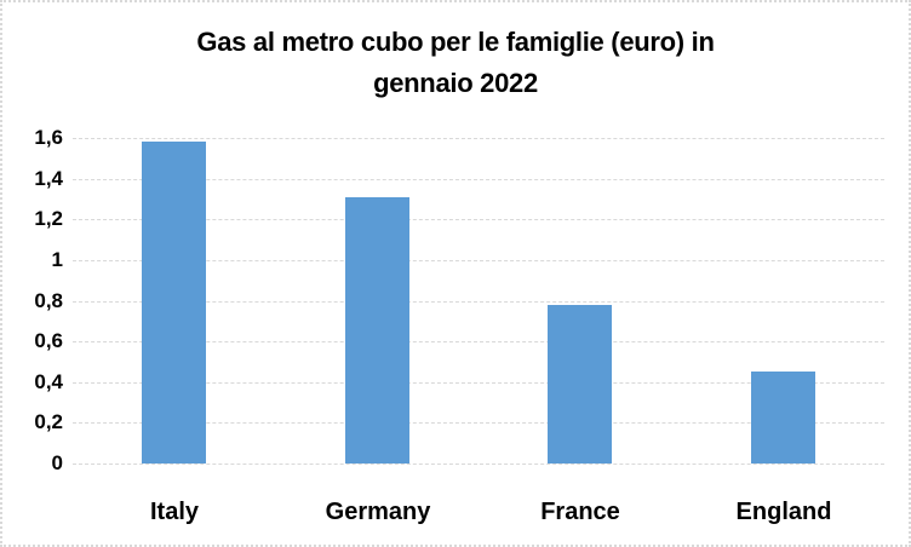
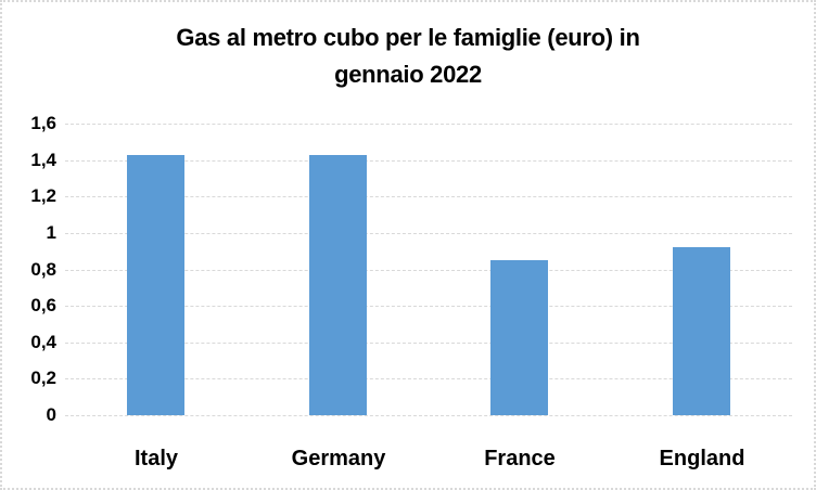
Italy: 1,58 -> 1,43
Germany: 1,31 -> 1,43
France: 0,78 -> 0,85
England: 0,45 -> 0,92
